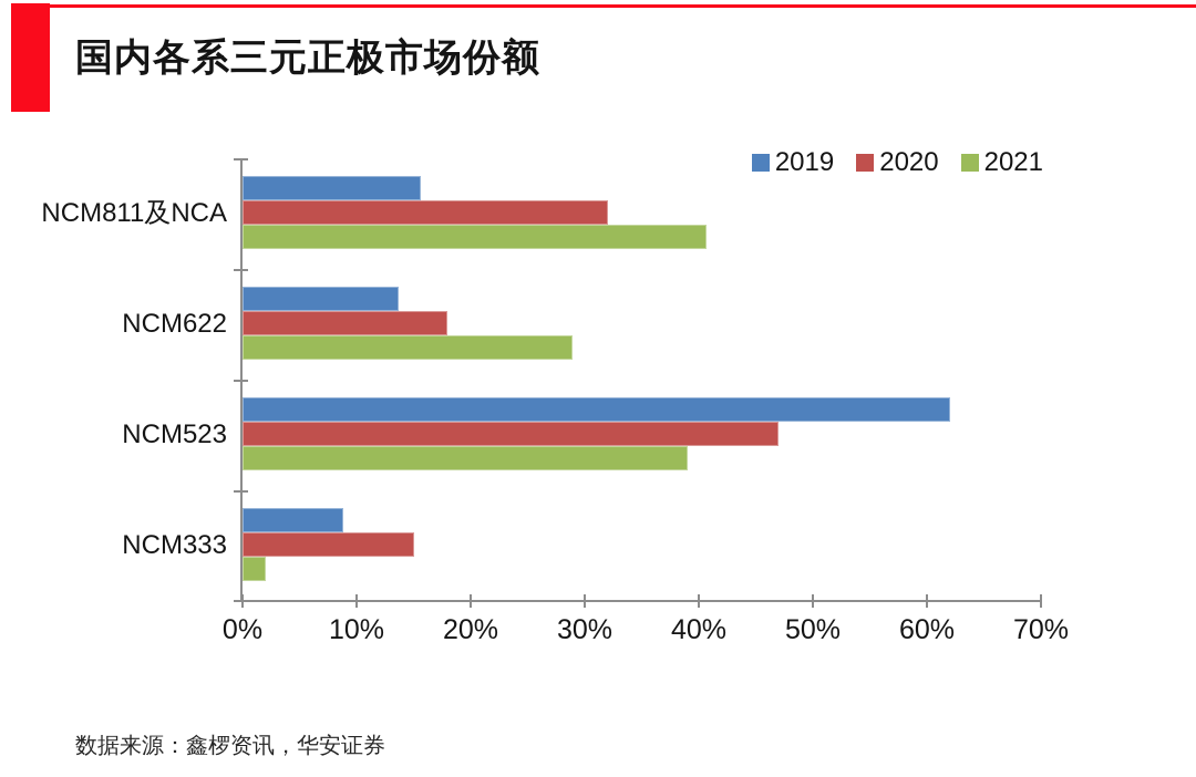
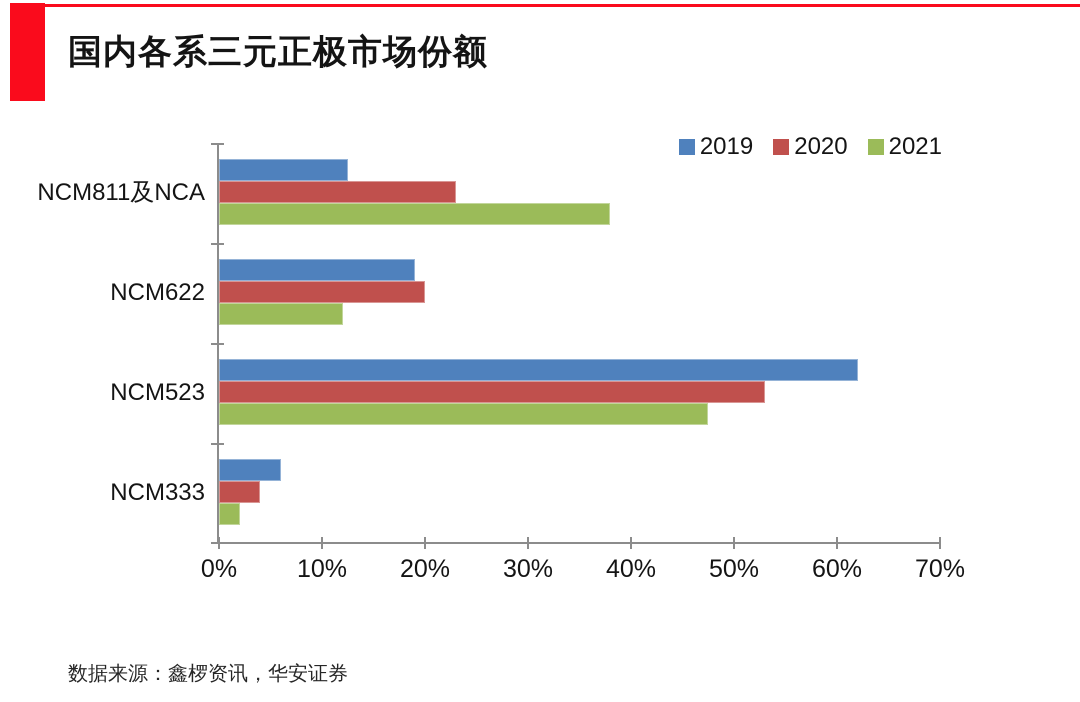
2019/NCM811及NCA: 15.6% -> 12.5%
2020/NCM811及NCA: 32% -> 23%
2021/NCM811及NCA: 40.7% -> 38.0%
2019/NCM622: 13.7% -> 19.0%
2020/NCM622: 18% -> 20%
2021/NCM622: 28.9% -> 12.0%
2020/NCM523: 47% -> 53%
2021/NCM523: 39.0% -> 47.5%
2019/NCM333: 8.8% -> 6.0%
2020/NCM333: 15% -> 4%
